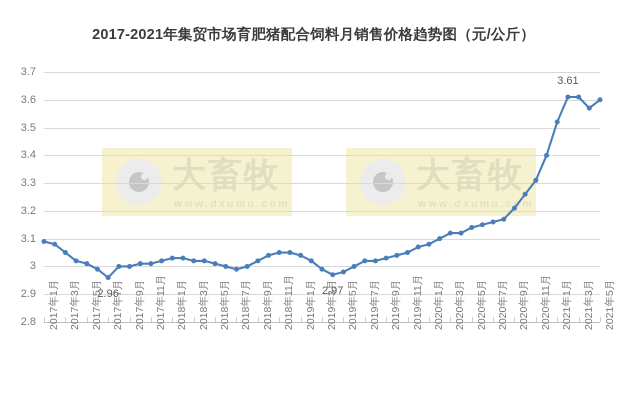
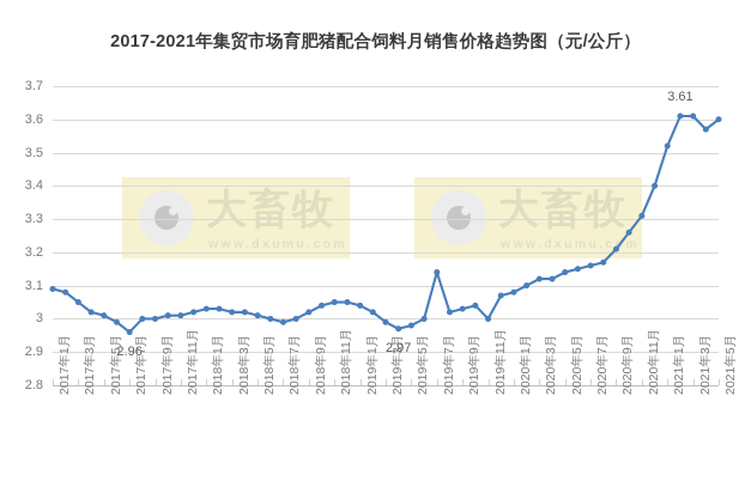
2019年7月: 3.02 -> 3.14
2019年11月: 3.05 -> 3.00
